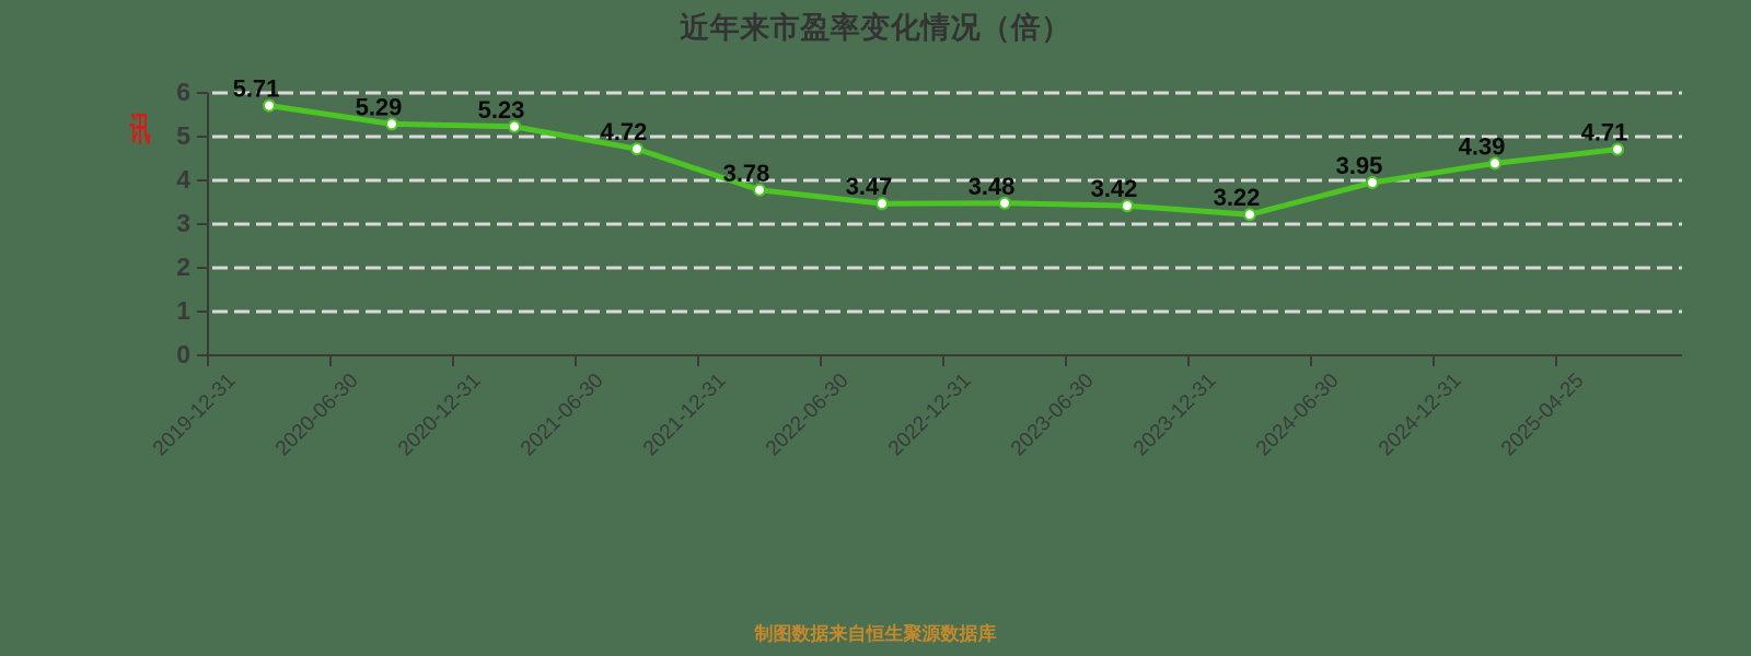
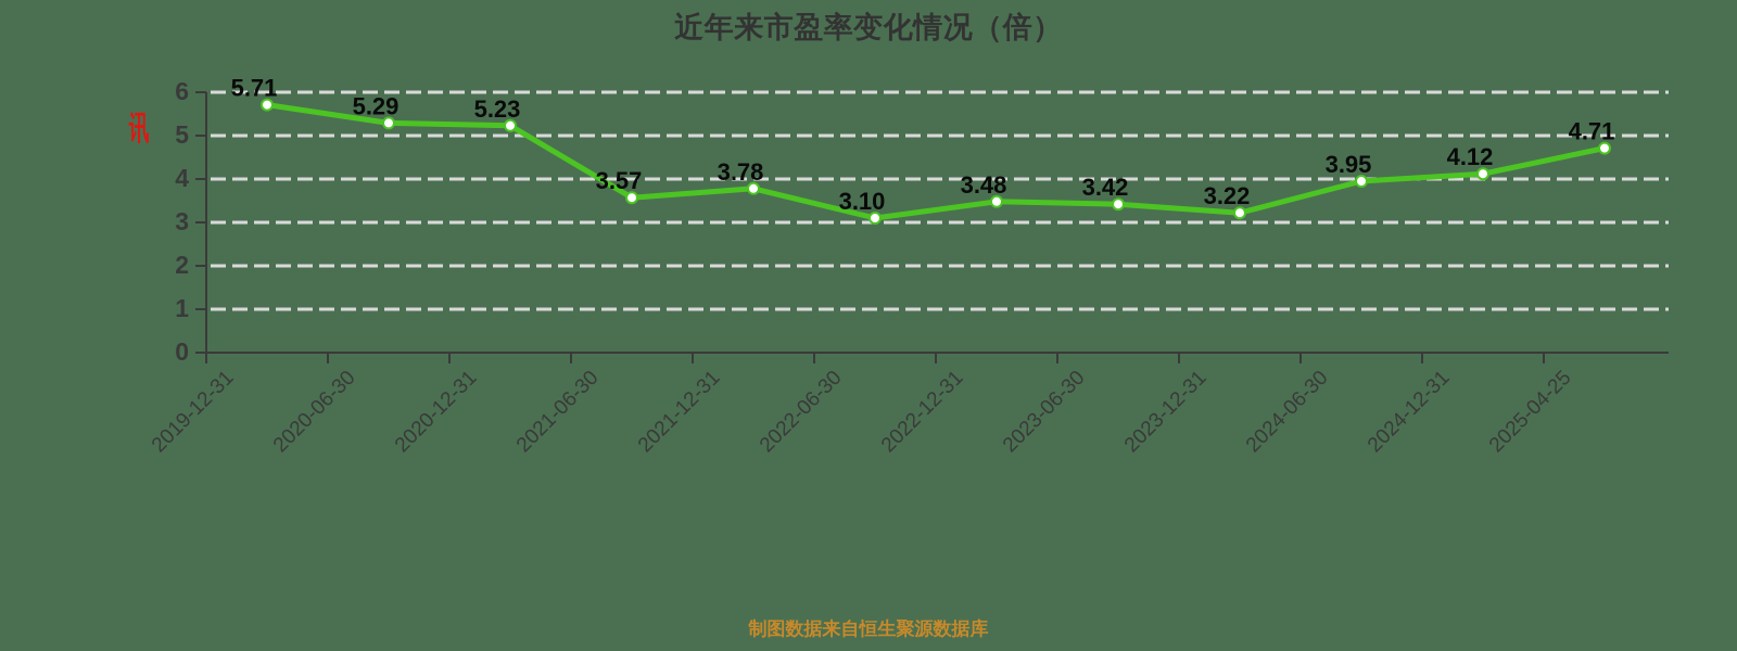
2021-06-30: 4.72 -> 3.57
2022-06-30: 3.47 -> 3.10
2024-12-31: 4.39 -> 4.12
